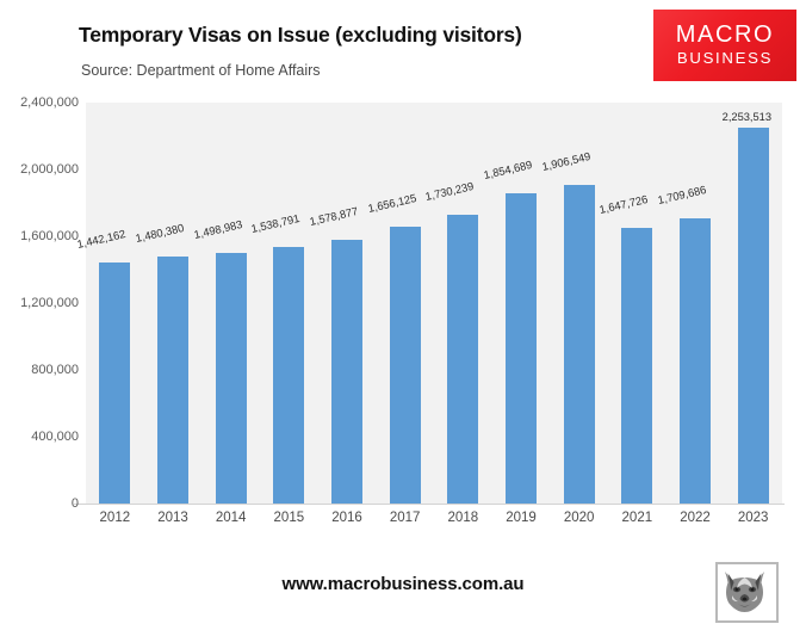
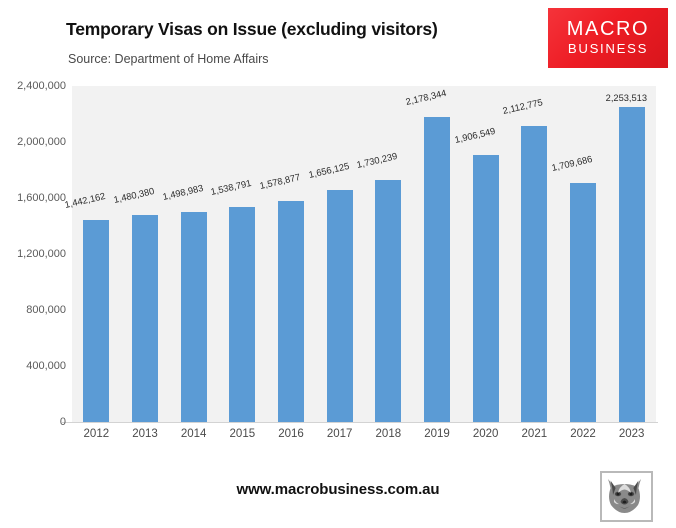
2019: 1,854,689 -> 2,178,344
2021: 1,647,726 -> 2,112,775
